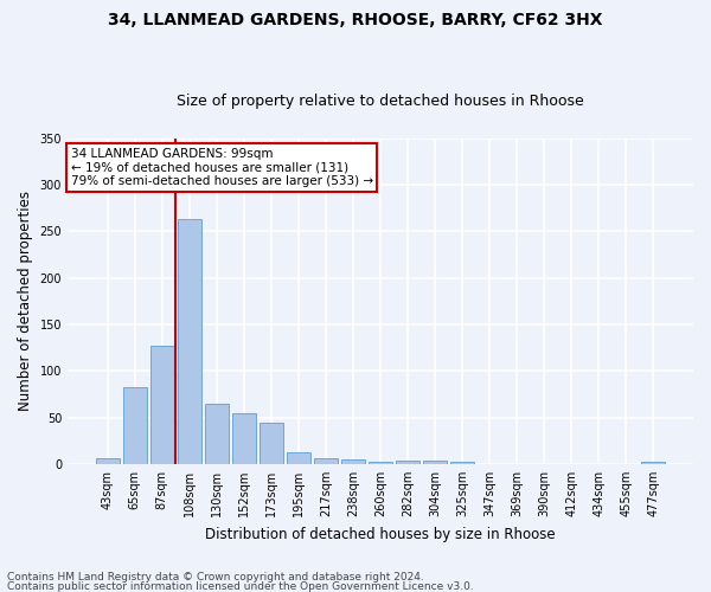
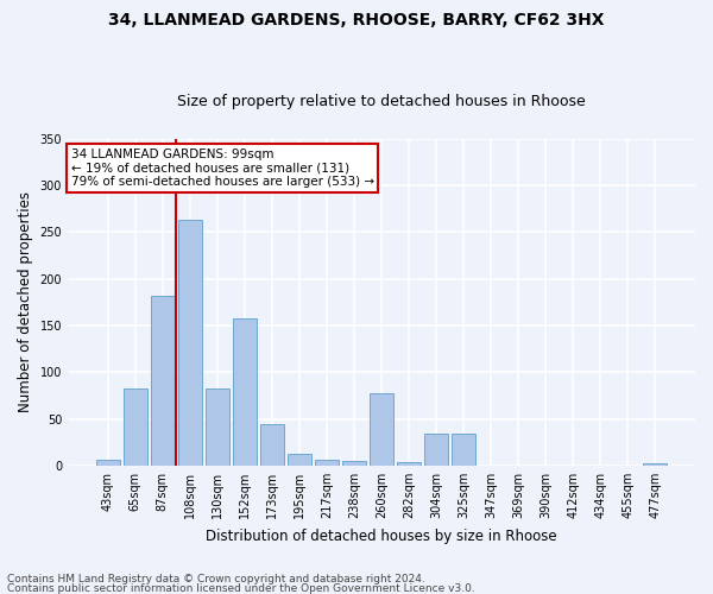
87sqm: 127 -> 182
130sqm: 65 -> 82
152sqm: 55 -> 158
260sqm: 3 -> 78
304sqm: 4 -> 34
325sqm: 2 -> 34
